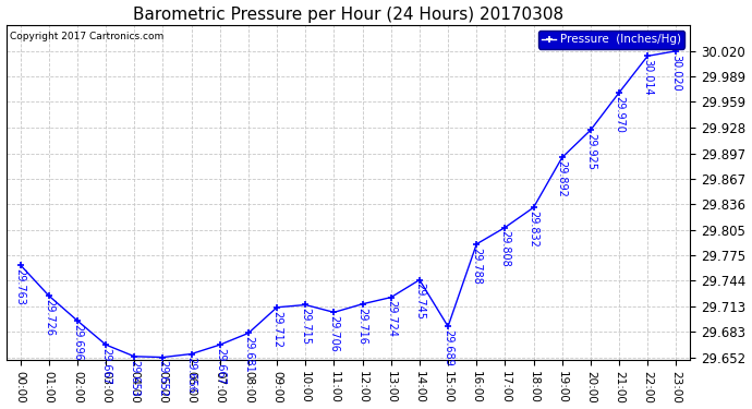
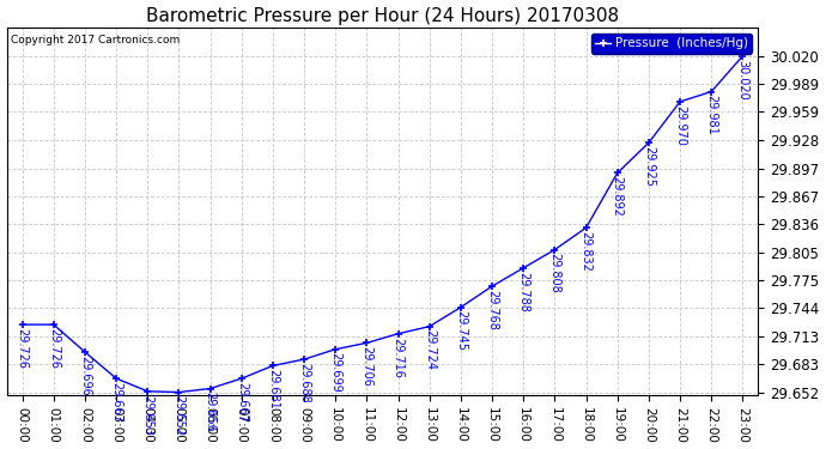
00:00: 29.763 -> 29.726
09:00: 29.712 -> 29.688
10:00: 29.715 -> 29.699
15:00: 29.689 -> 29.768
22:00: 30.014 -> 29.981
